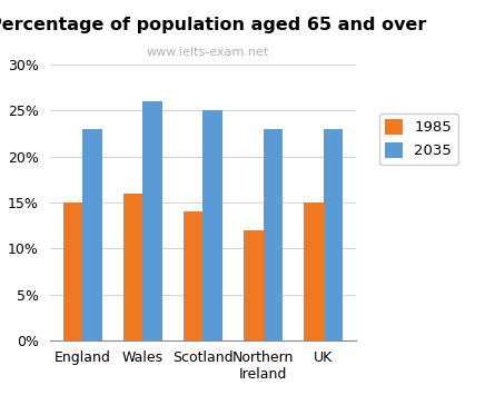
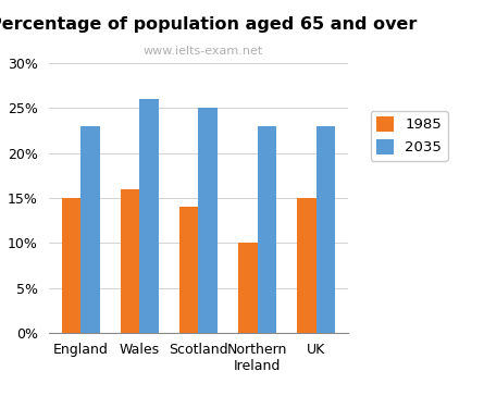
1985/Northern Ireland: 12% -> 10%
